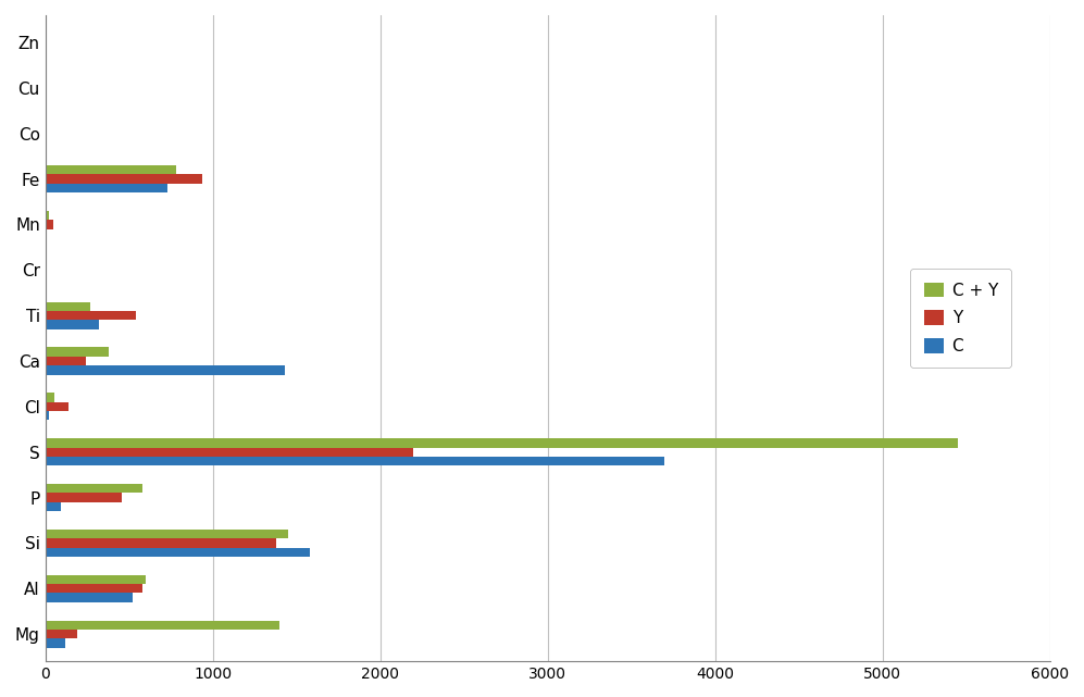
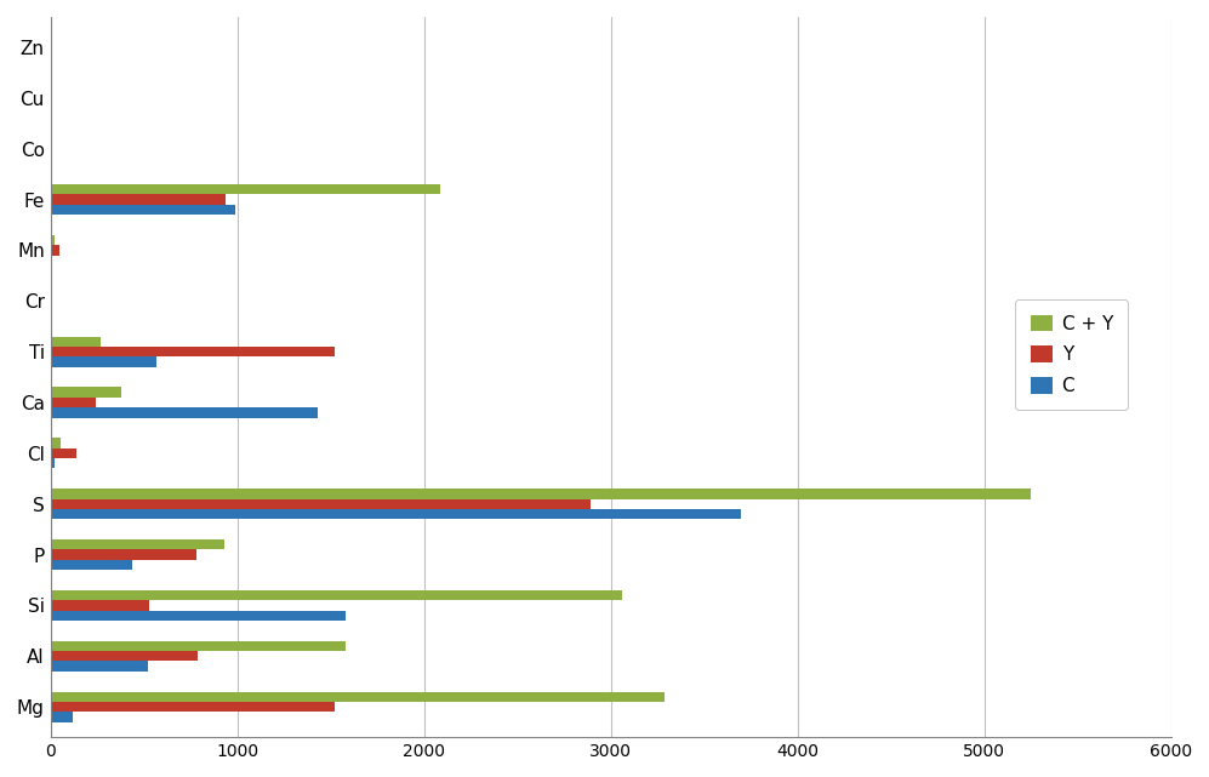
C + Y/Fe: 780 -> 2090
C/Fe: 730 -> 990
Y/Ti: 540 -> 1520
C/Ti: 320 -> 570
C + Y/S: 5450 -> 5250
Y/S: 2200 -> 2890
C + Y/P: 580 -> 930
Y/P: 460 -> 780
C/P: 100 -> 440
C + Y/Si: 1450 -> 3060
Y/Si: 1380 -> 530
C + Y/Al: 600 -> 1580
Y/Al: 580 -> 790
C + Y/Mg: 1400 -> 3290
Y/Mg: 190 -> 1520
